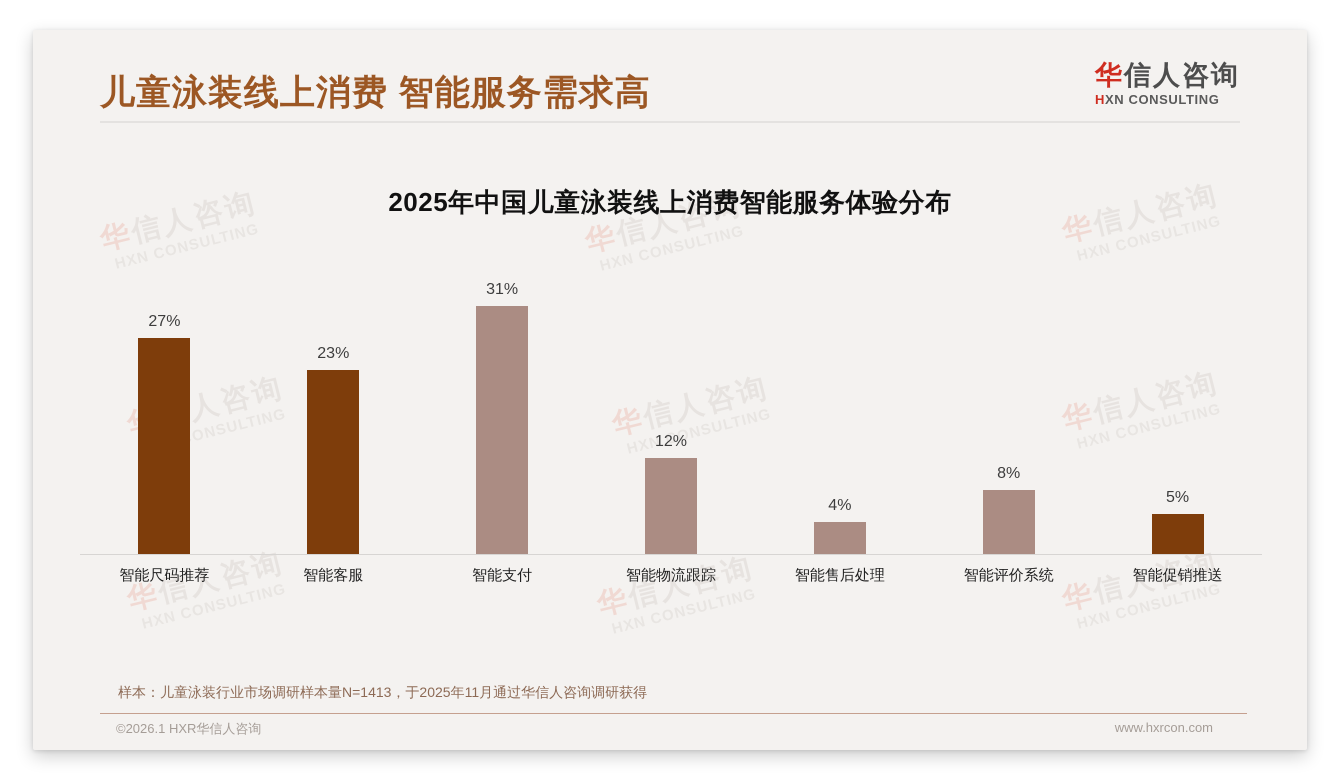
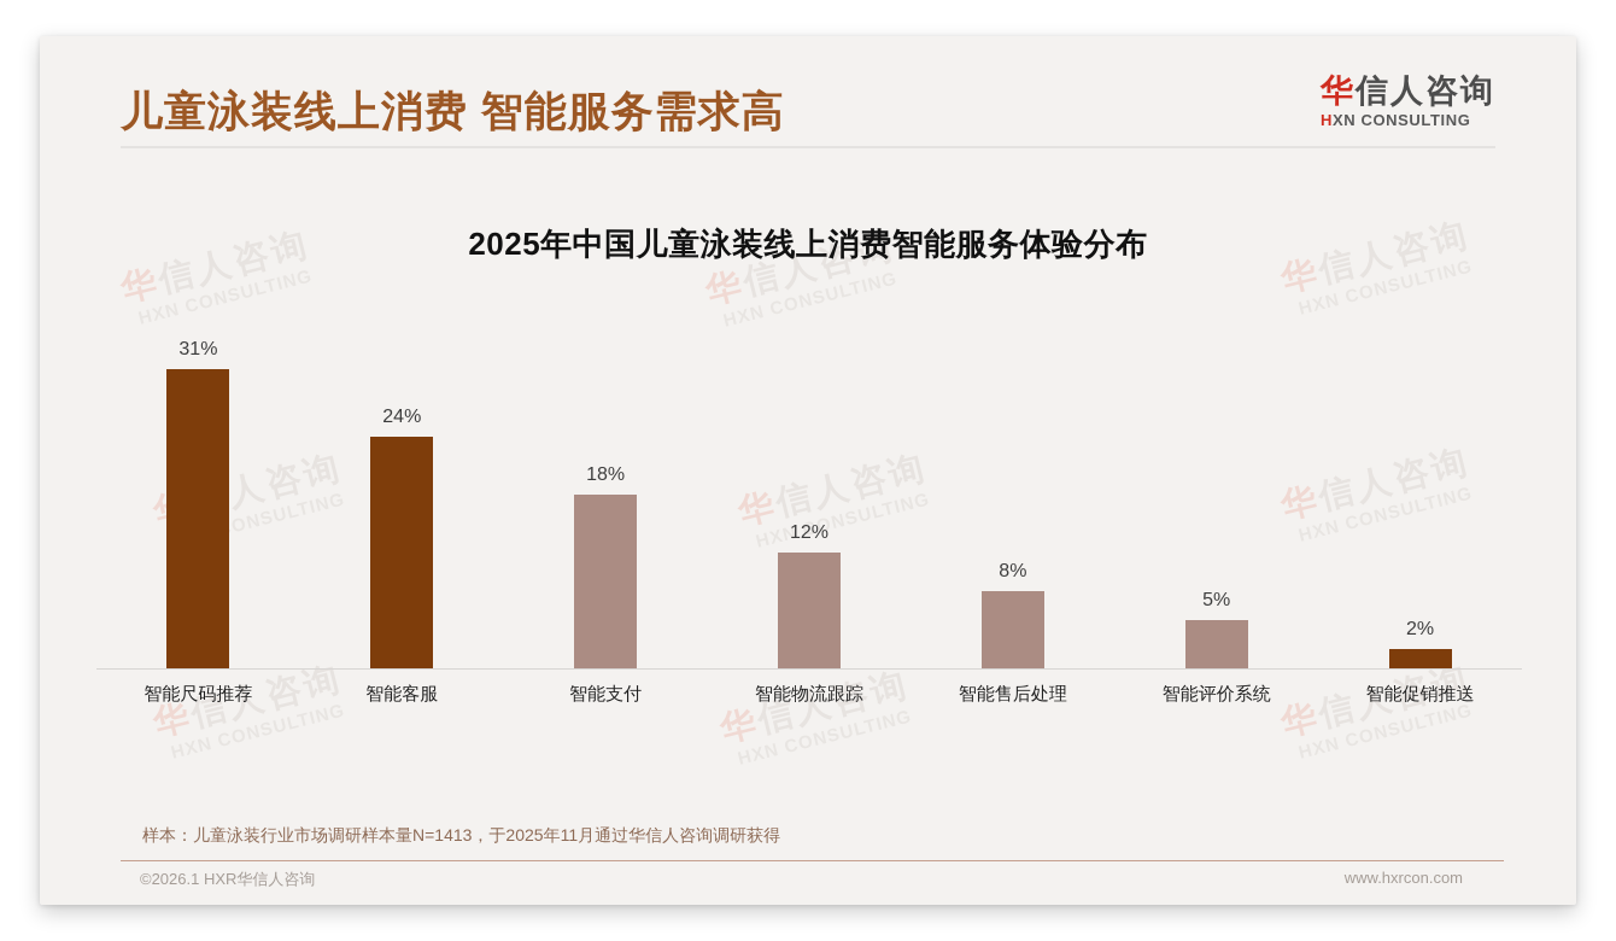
智能尺码推荐: 27% -> 31%
智能客服: 23% -> 24%
智能支付: 31% -> 18%
智能售后处理: 4% -> 8%
智能评价系统: 8% -> 5%
智能促销推送: 5% -> 2%
